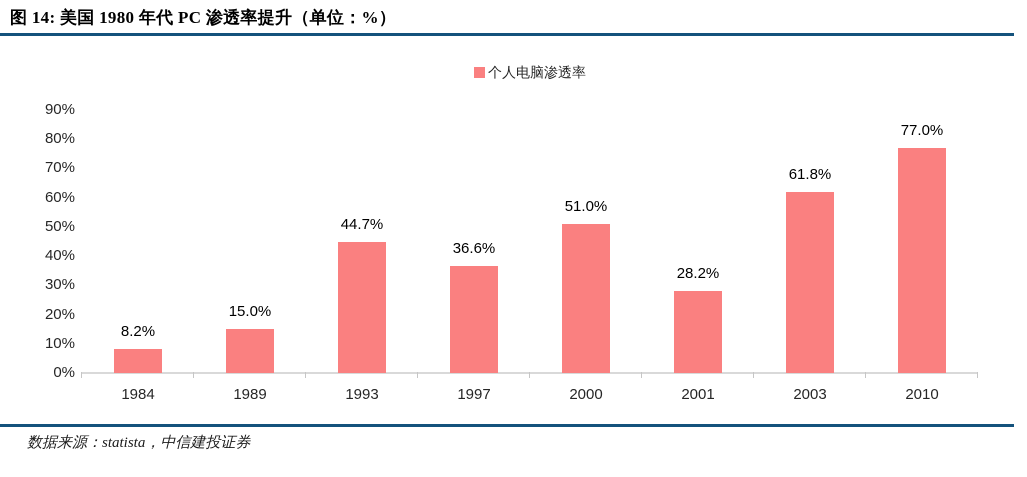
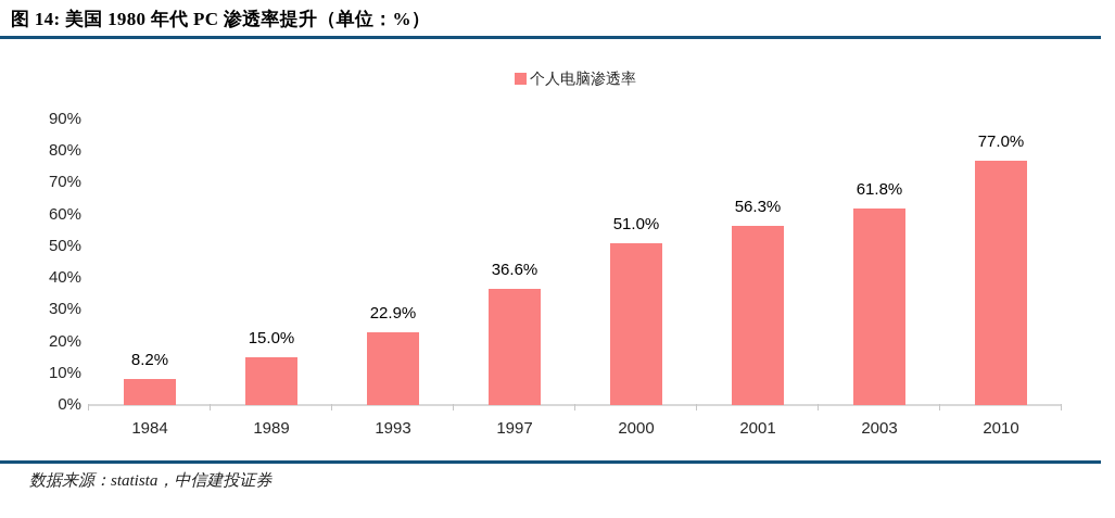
1993: 44.7% -> 22.9%
2001: 28.2% -> 56.3%
